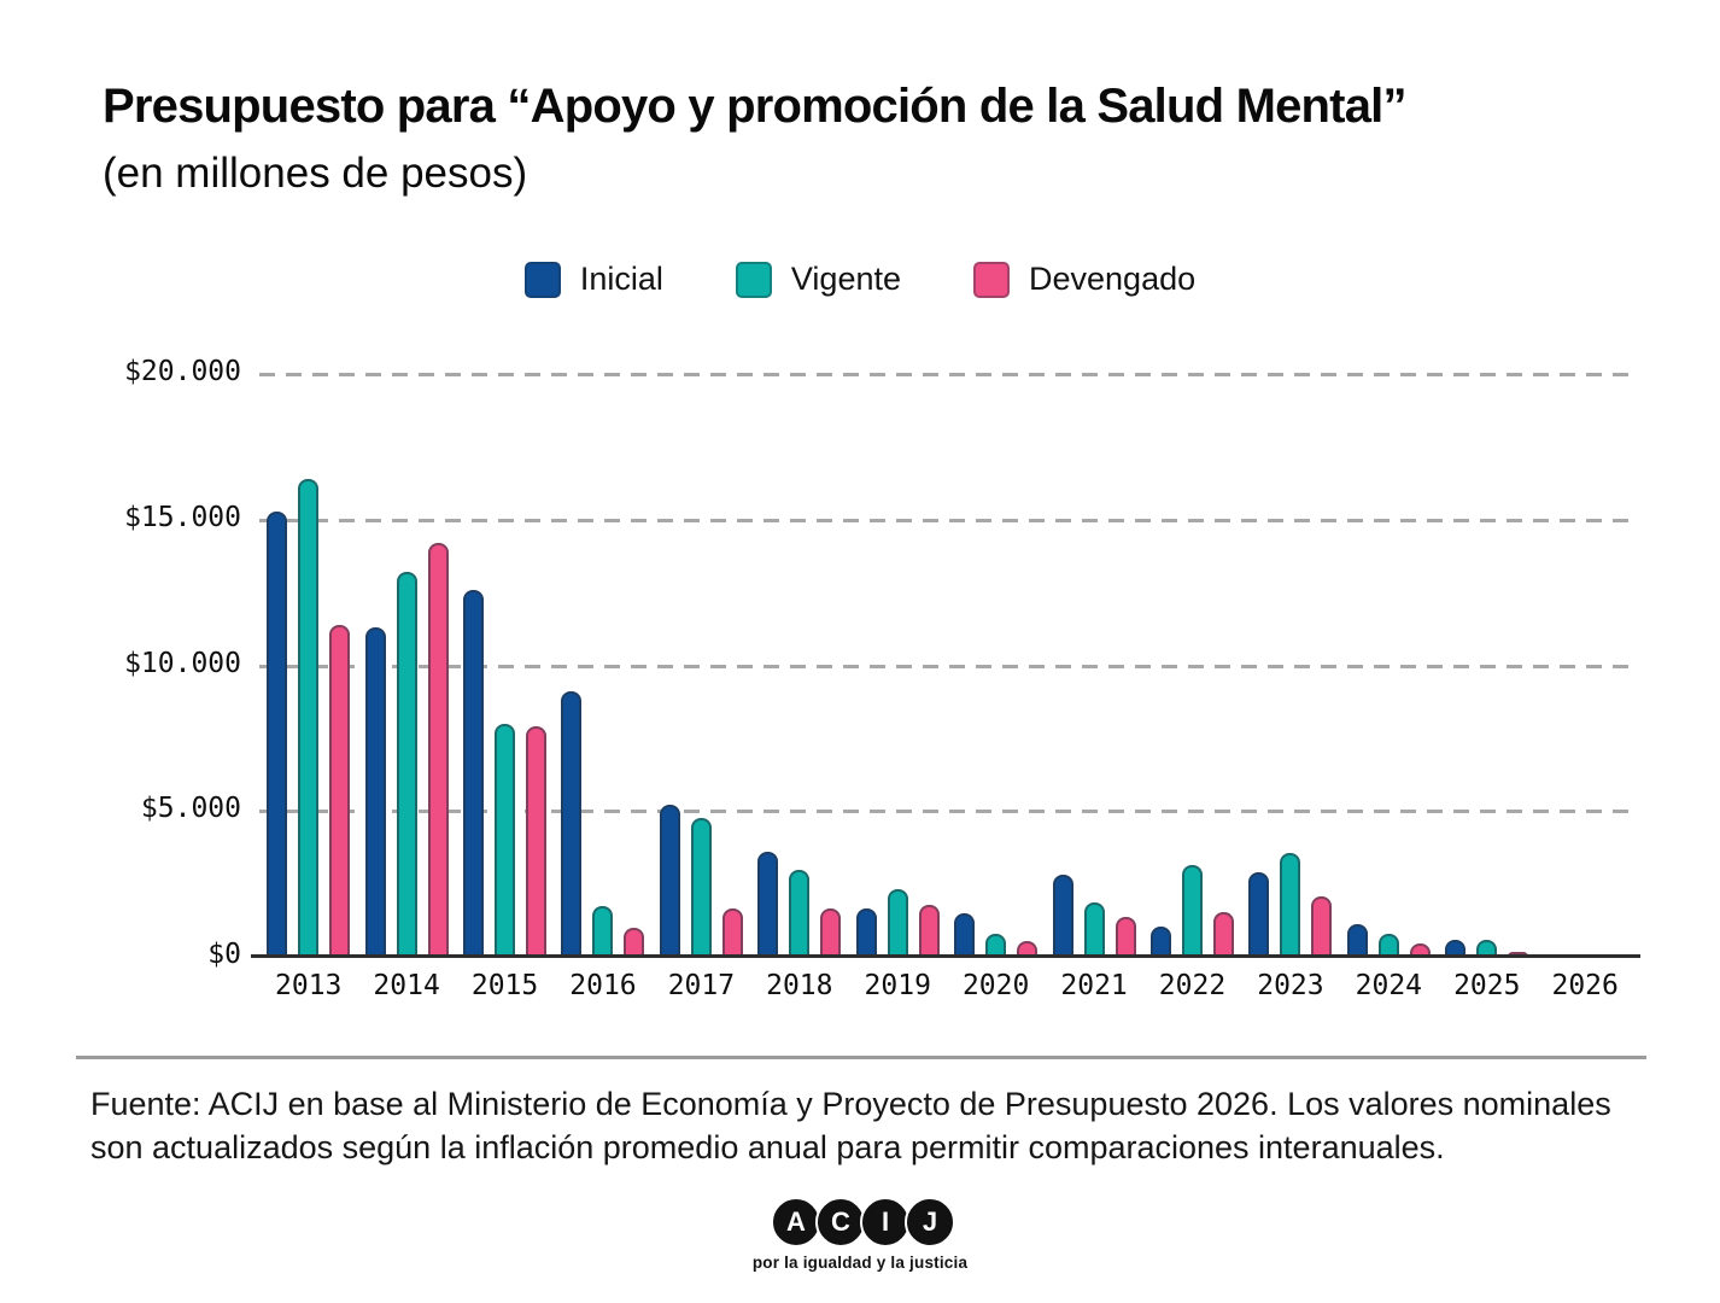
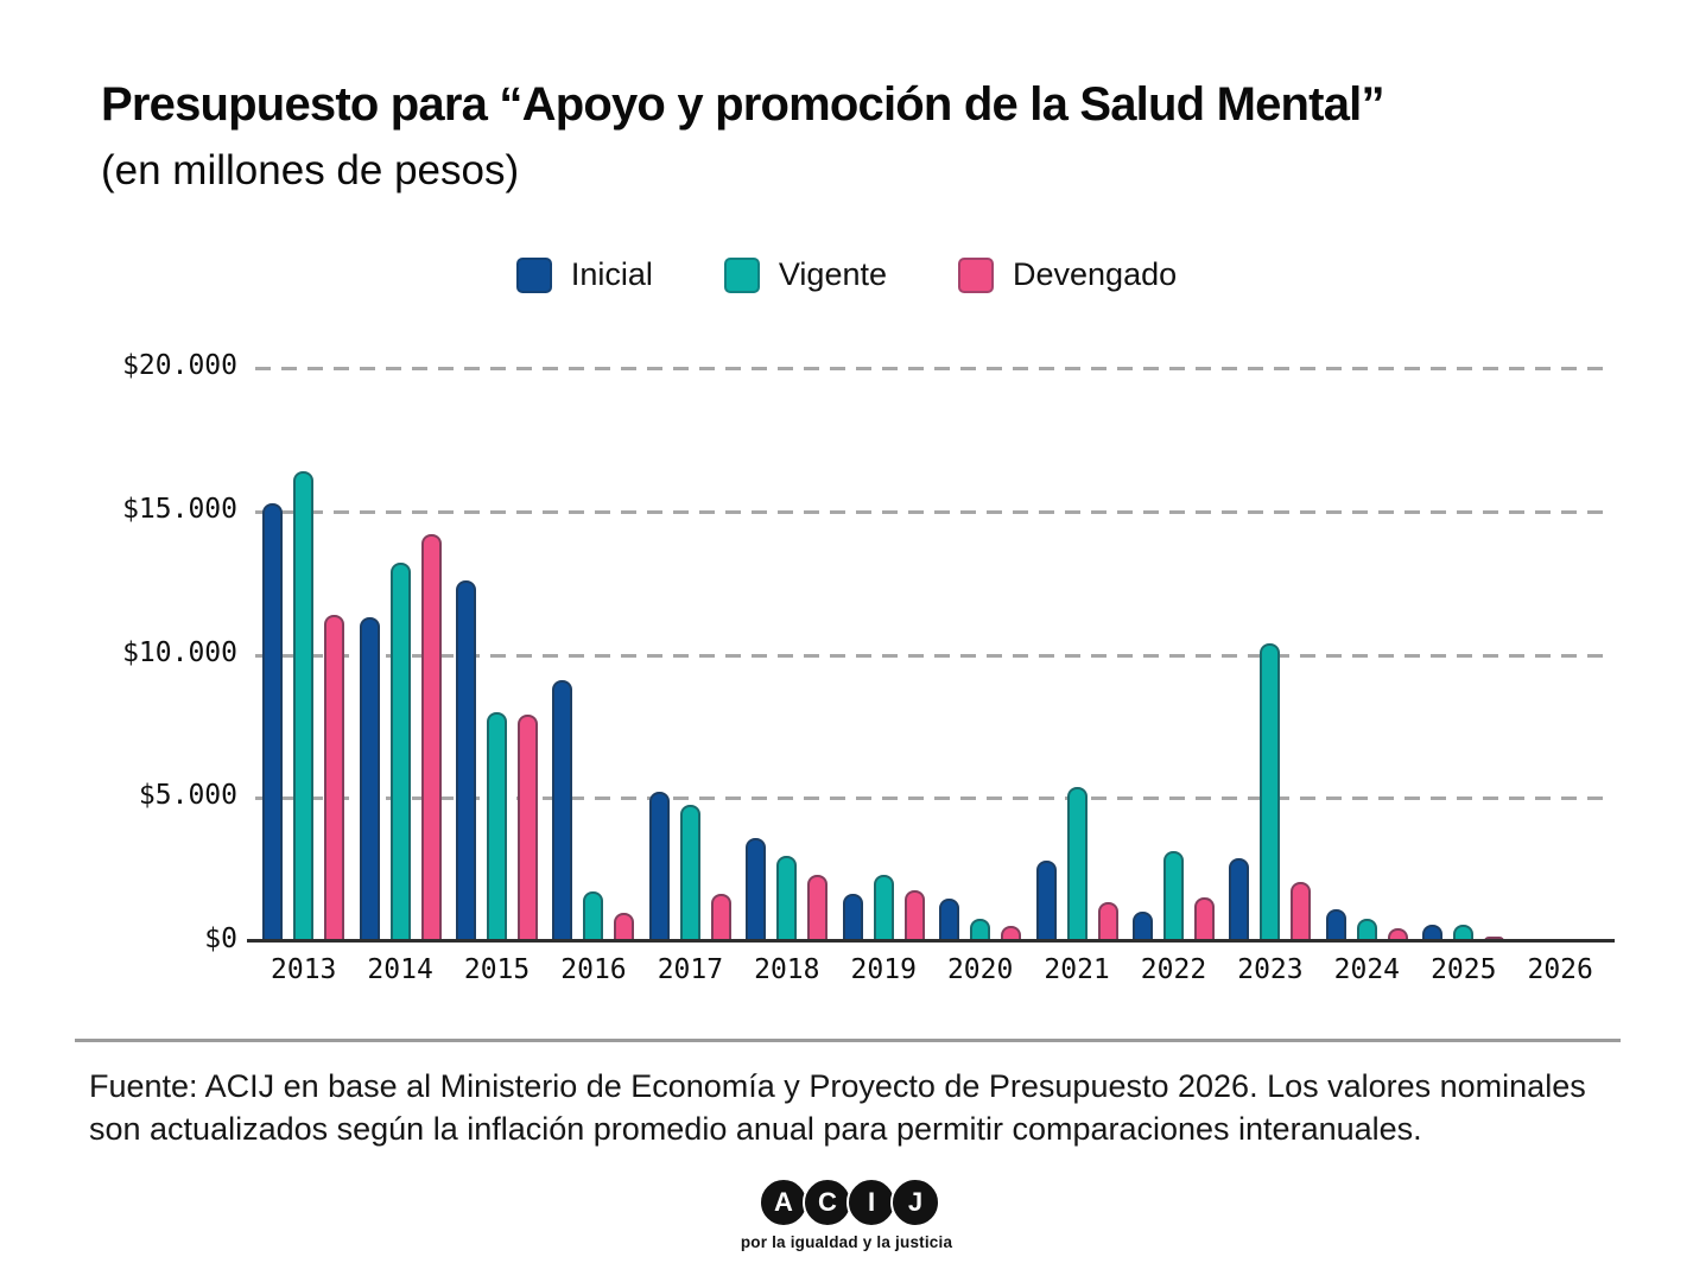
Devengado/2018: $1600 -> $2300
Vigente/2021: $1800 -> $5400
Vigente/2023: $3600 -> $10400
